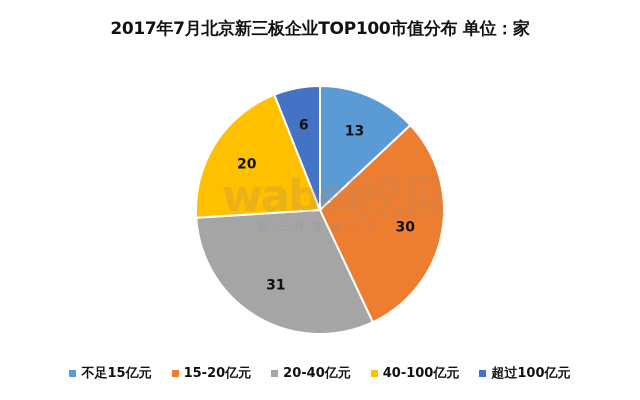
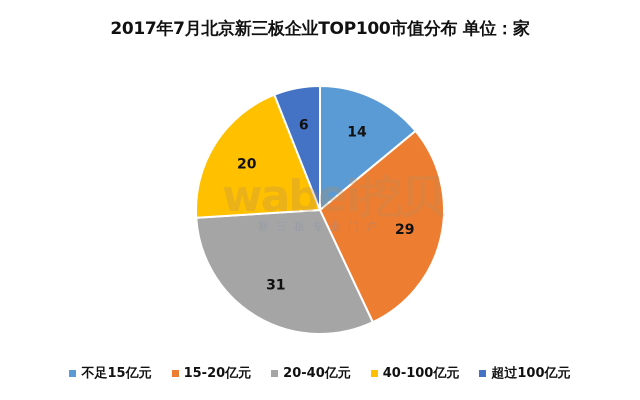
不足15亿元: 13 -> 14
15-20亿元: 30 -> 29
